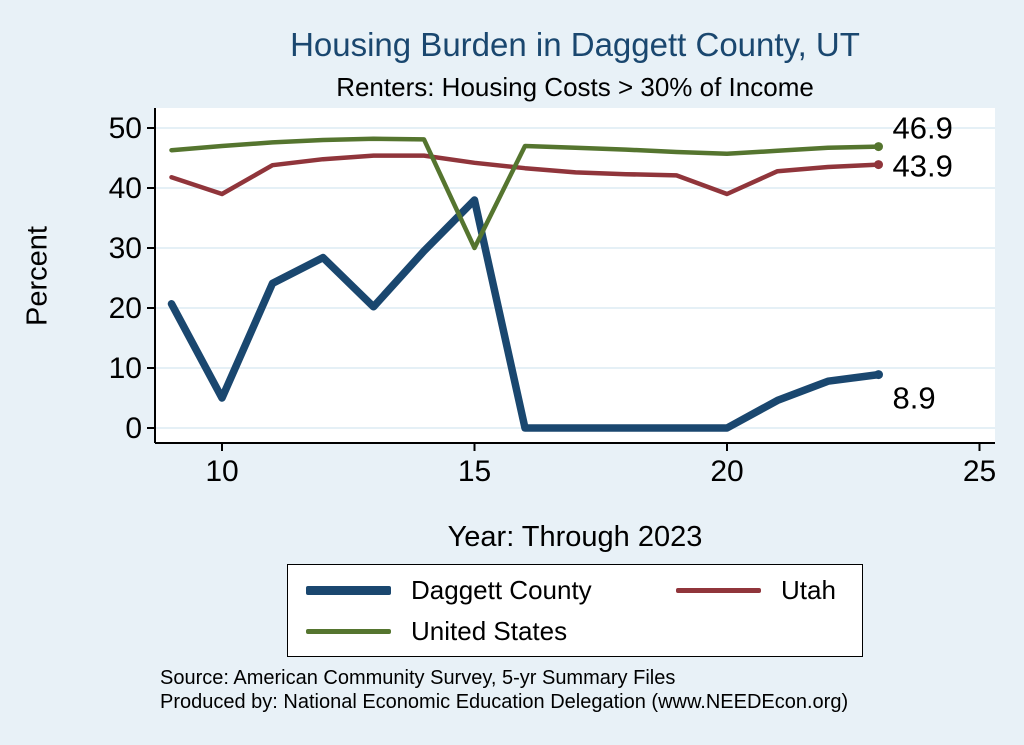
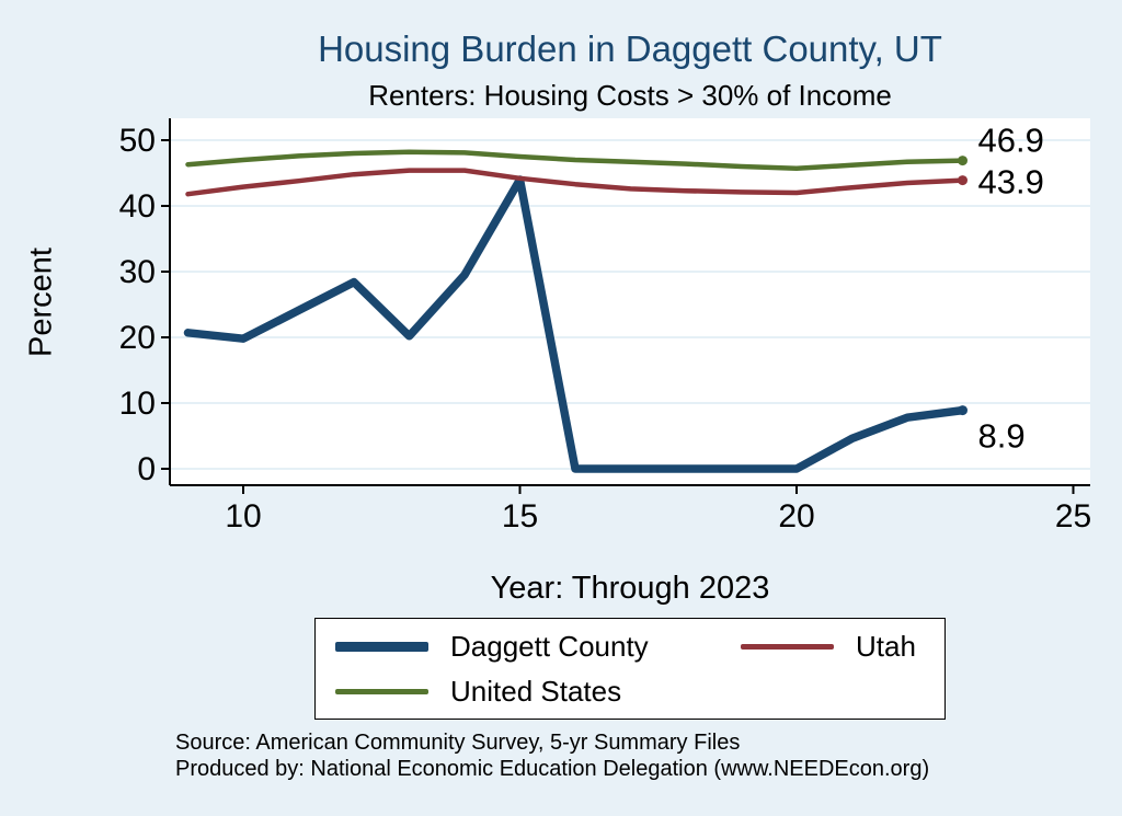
Daggett County/10: 5 -> 20
Utah/10: 39 -> 43
Daggett County/15: 38 -> 44
United States/15: 30 -> 48
Utah/20: 39 -> 42
